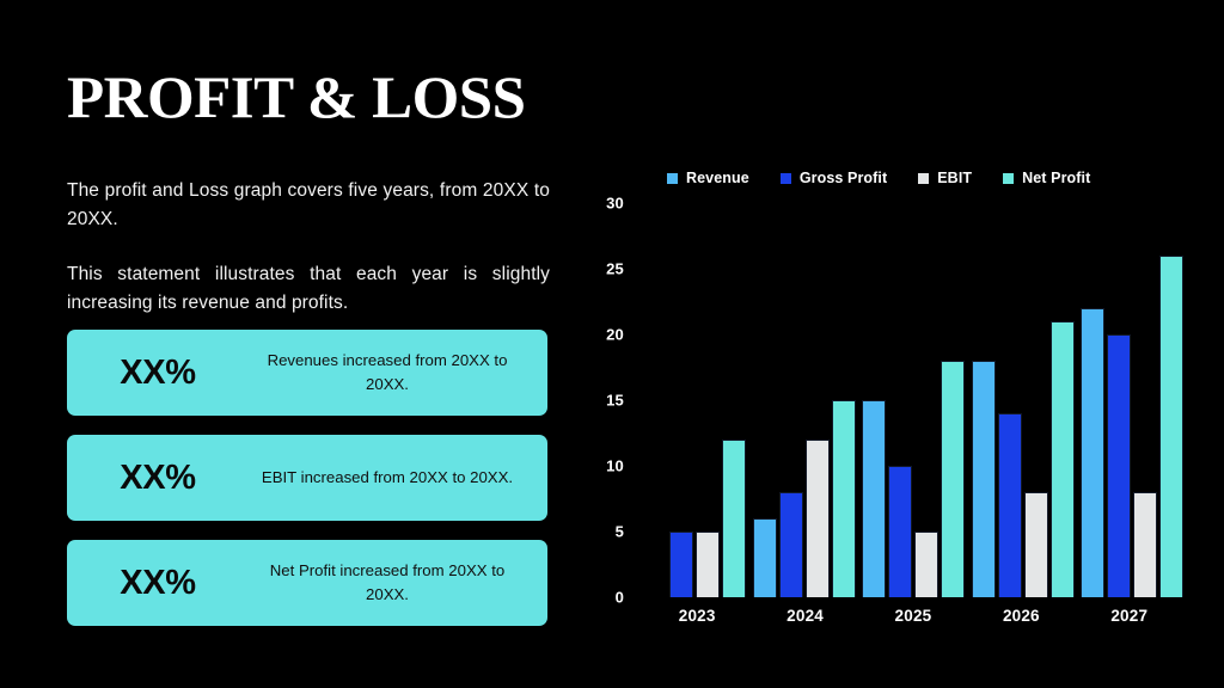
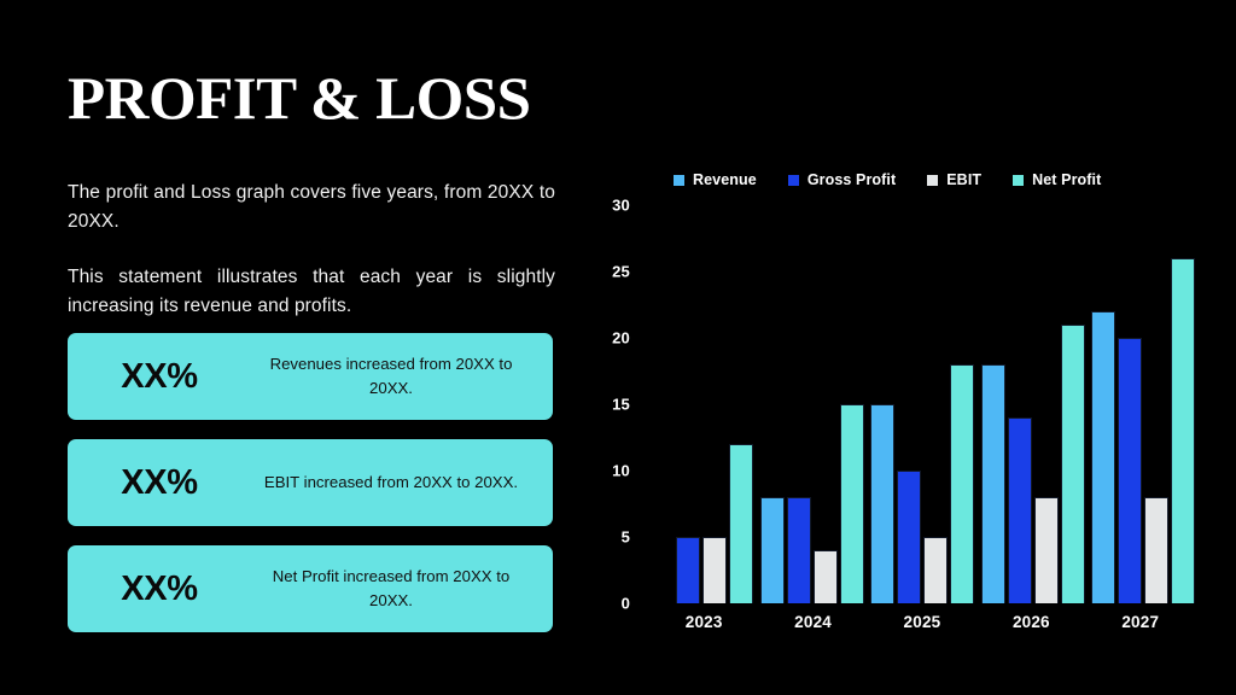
Revenue/2024: 6 -> 8
EBIT/2024: 12 -> 4
